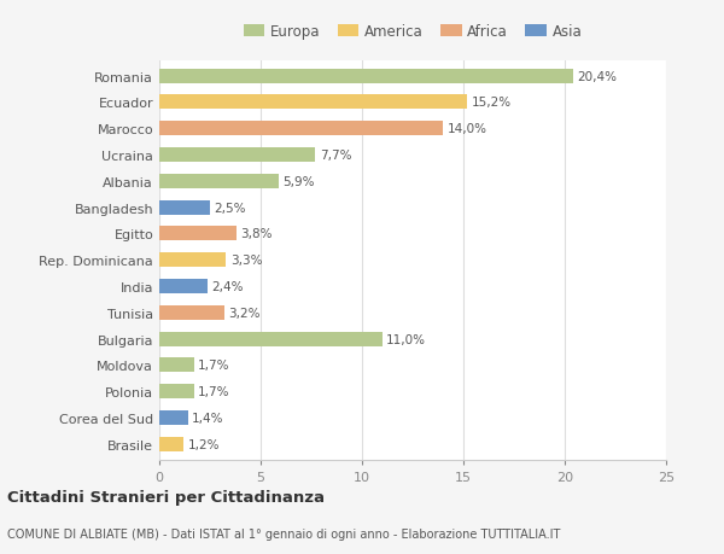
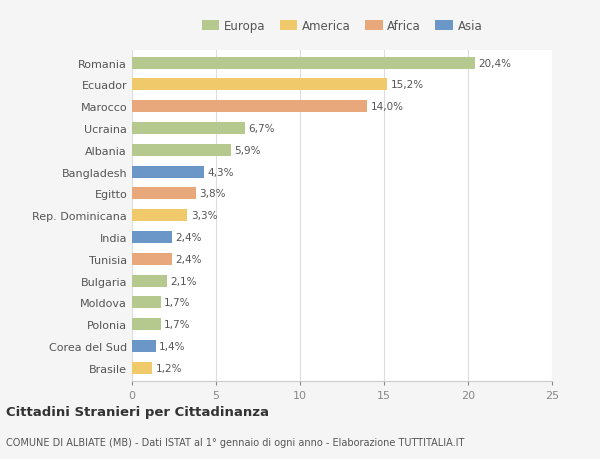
Ucraina: 7,7% -> 6,7%
Bangladesh: 2,5% -> 4,3%
Tunisia: 3,2% -> 2,4%
Bulgaria: 11,0% -> 2,1%
